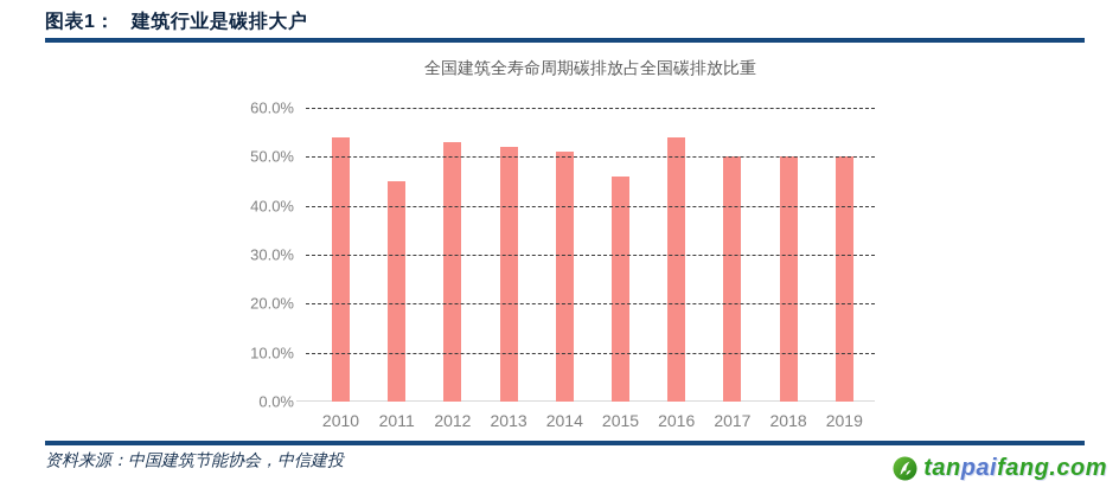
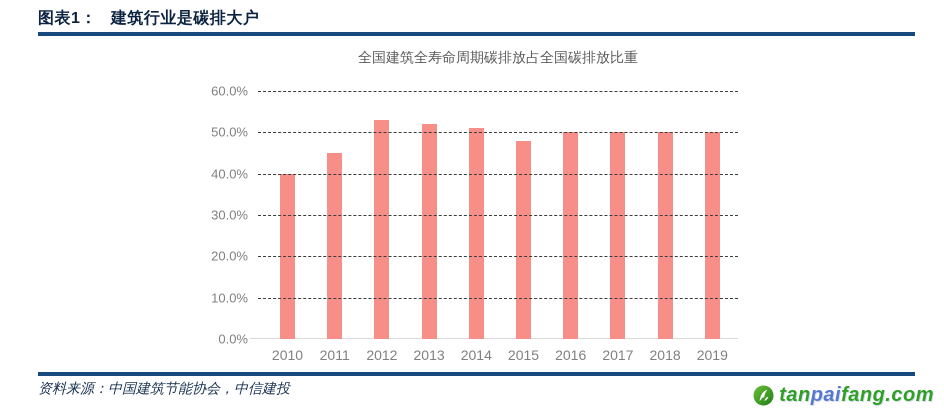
2010: 54% -> 40%
2015: 46% -> 48%
2016: 54% -> 50%
